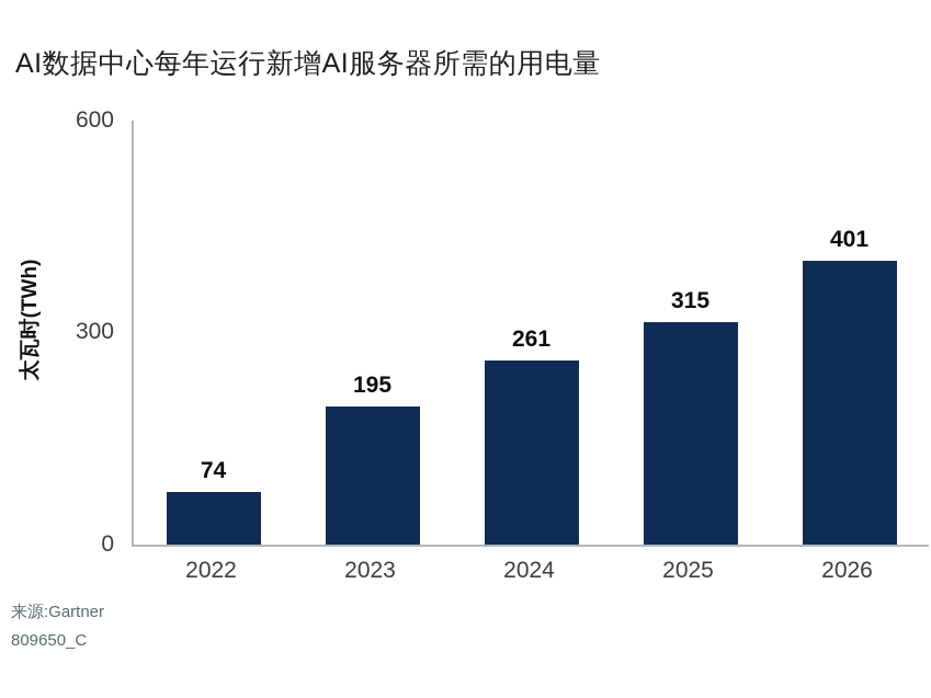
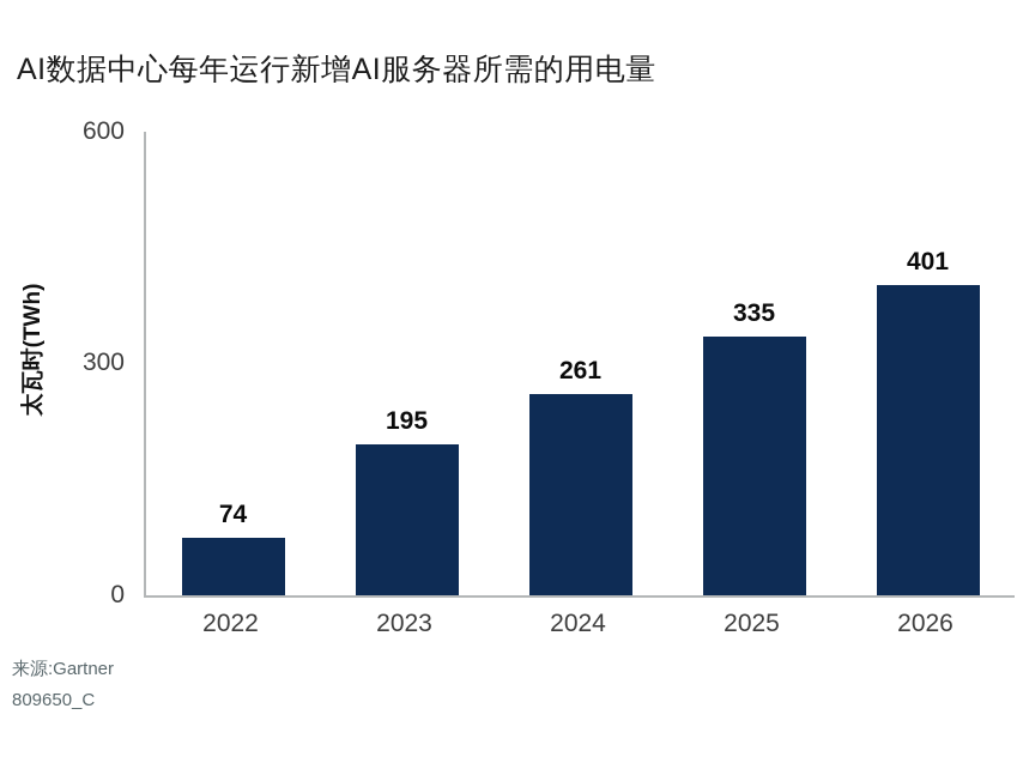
2025: 315 -> 335
